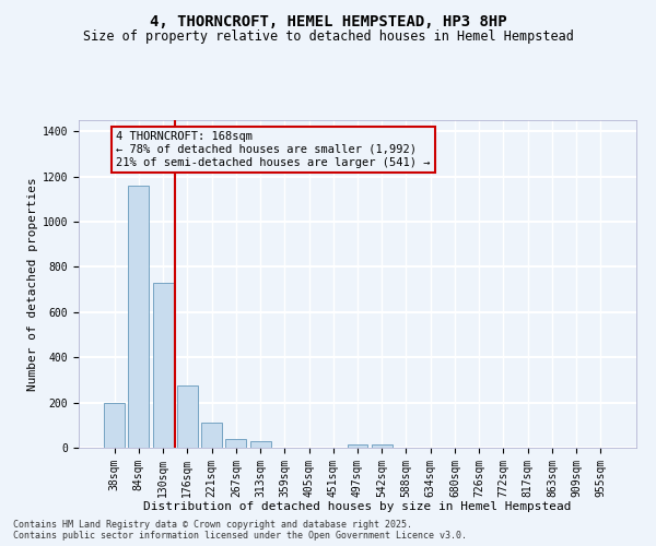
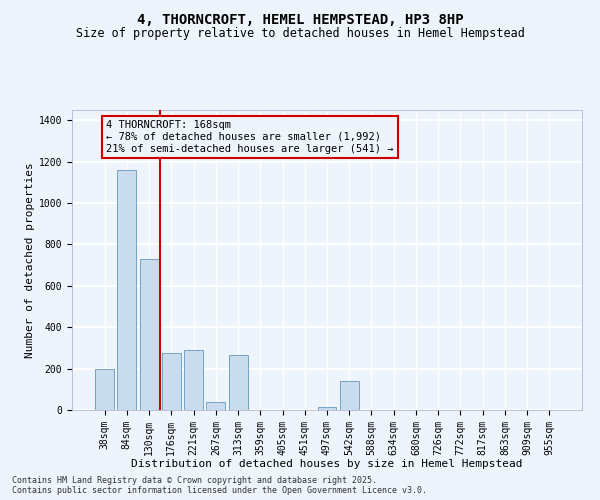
221sqm: 110 -> 290
313sqm: 28 -> 265
542sqm: 15 -> 140
